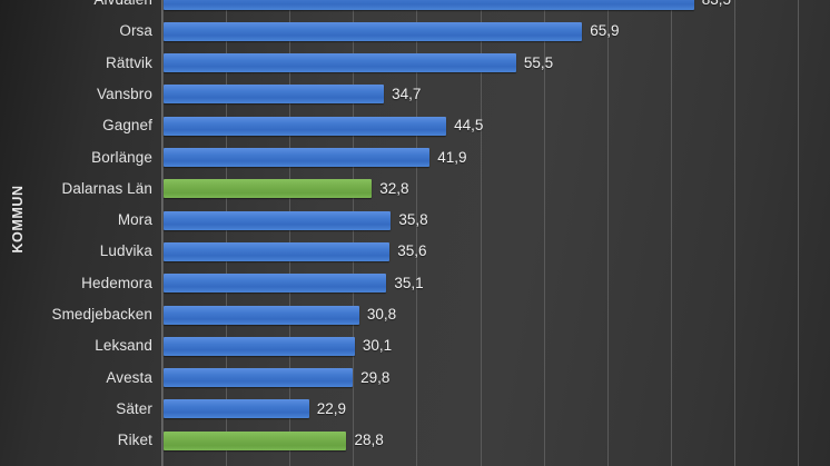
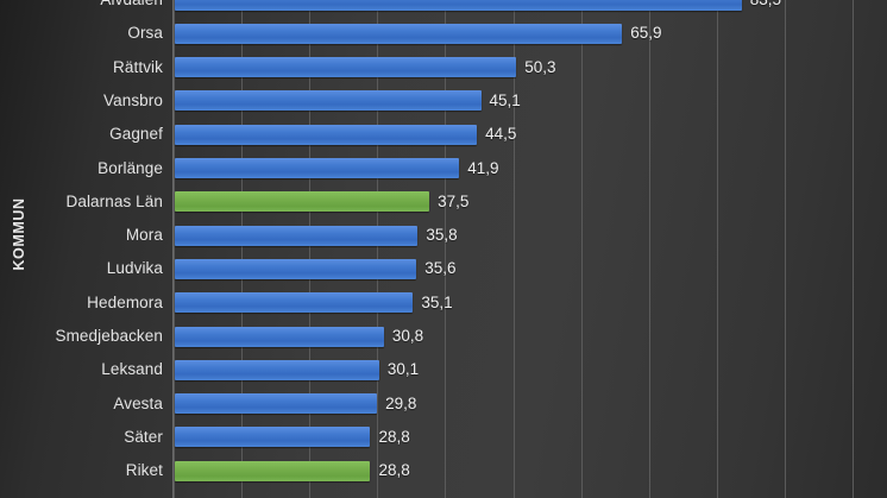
Rättvik: 55,5 -> 50,3
Vansbro: 34,7 -> 45,1
Dalarnas Län: 32,8 -> 37,5
Säter: 22,9 -> 28,8
